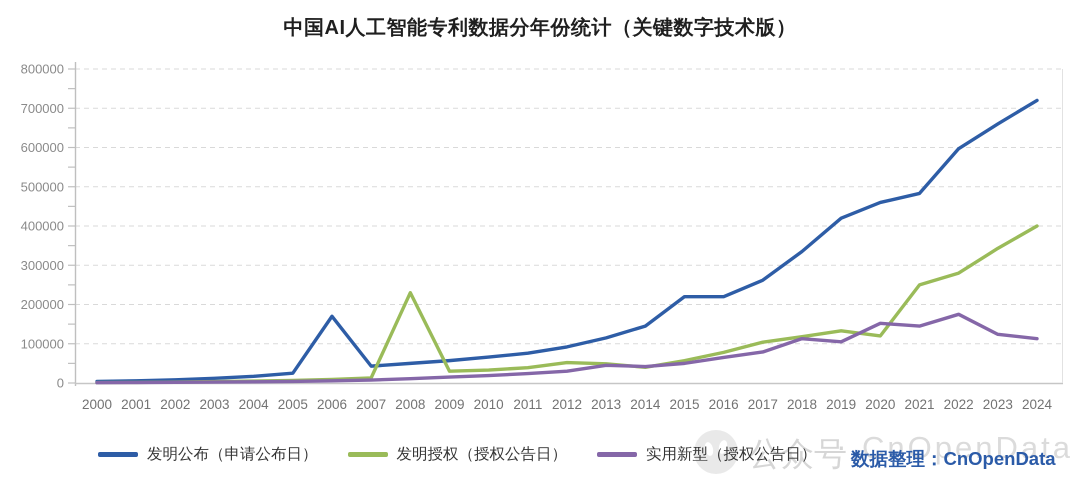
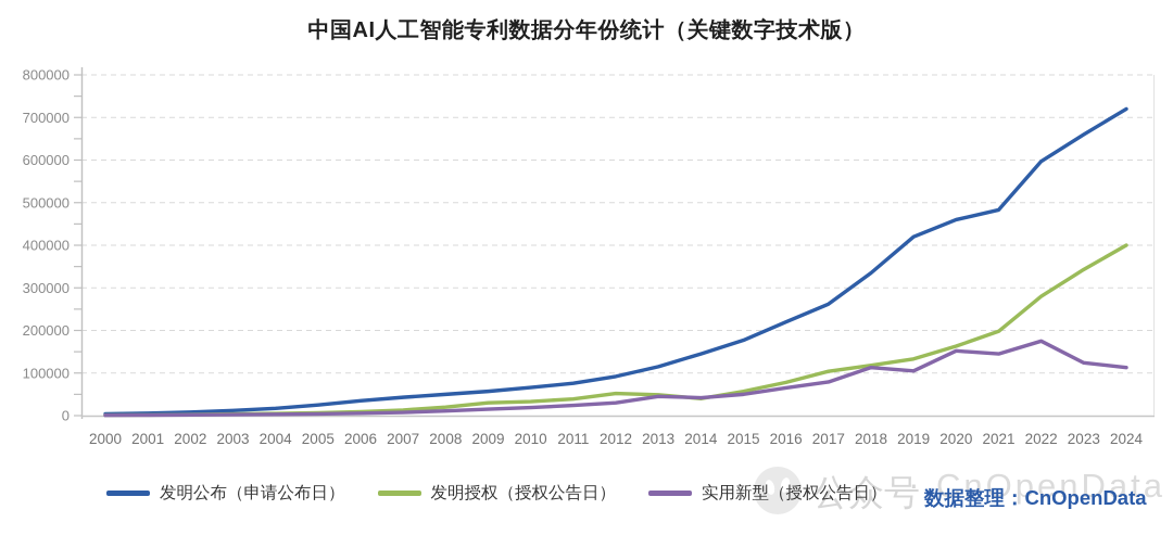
发明公布（申请公布日）/2006: 170000 -> 40000
发明授权（授权公告日）/2008: 230000 -> 20000
发明公布（申请公布日）/2015: 220000 -> 180000
发明授权（授权公告日）/2020: 120000 -> 160000
发明授权（授权公告日）/2021: 250000 -> 200000
